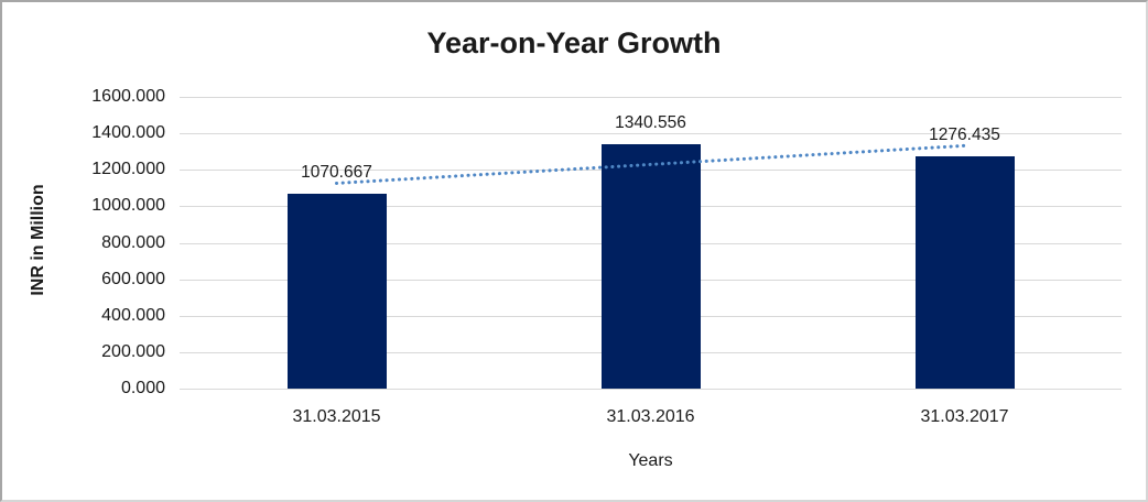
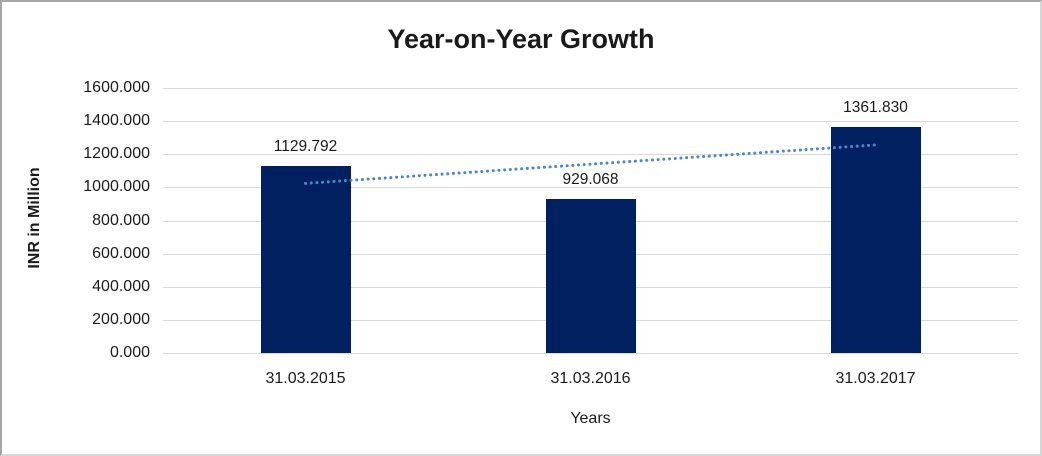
31.03.2015: 1070.667 -> 1129.792
31.03.2016: 1340.556 -> 929.068
31.03.2017: 1276.435 -> 1361.830
